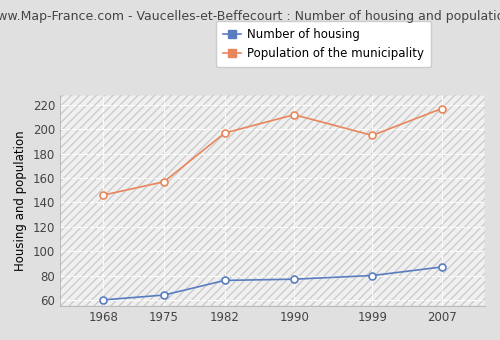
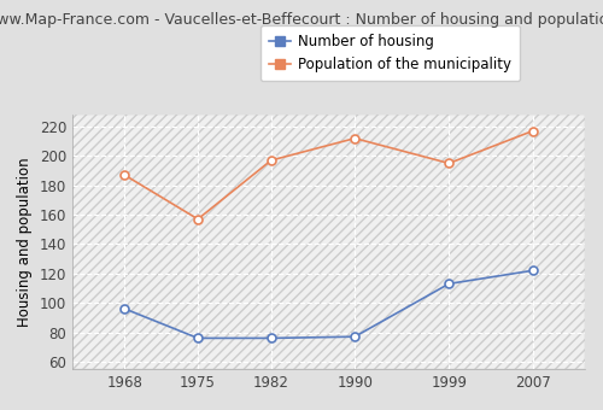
Number of housing/1968: 60 -> 96
Population of the municipality/1968: 146 -> 187
Number of housing/1975: 64 -> 76
Number of housing/1999: 80 -> 113
Number of housing/2007: 87 -> 122
